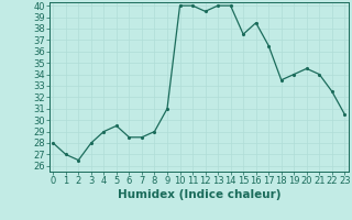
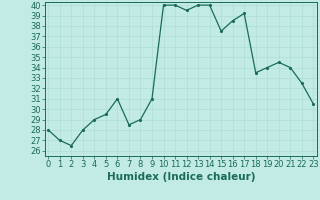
6: 28.5 -> 31.0
17: 36.5 -> 39.2
